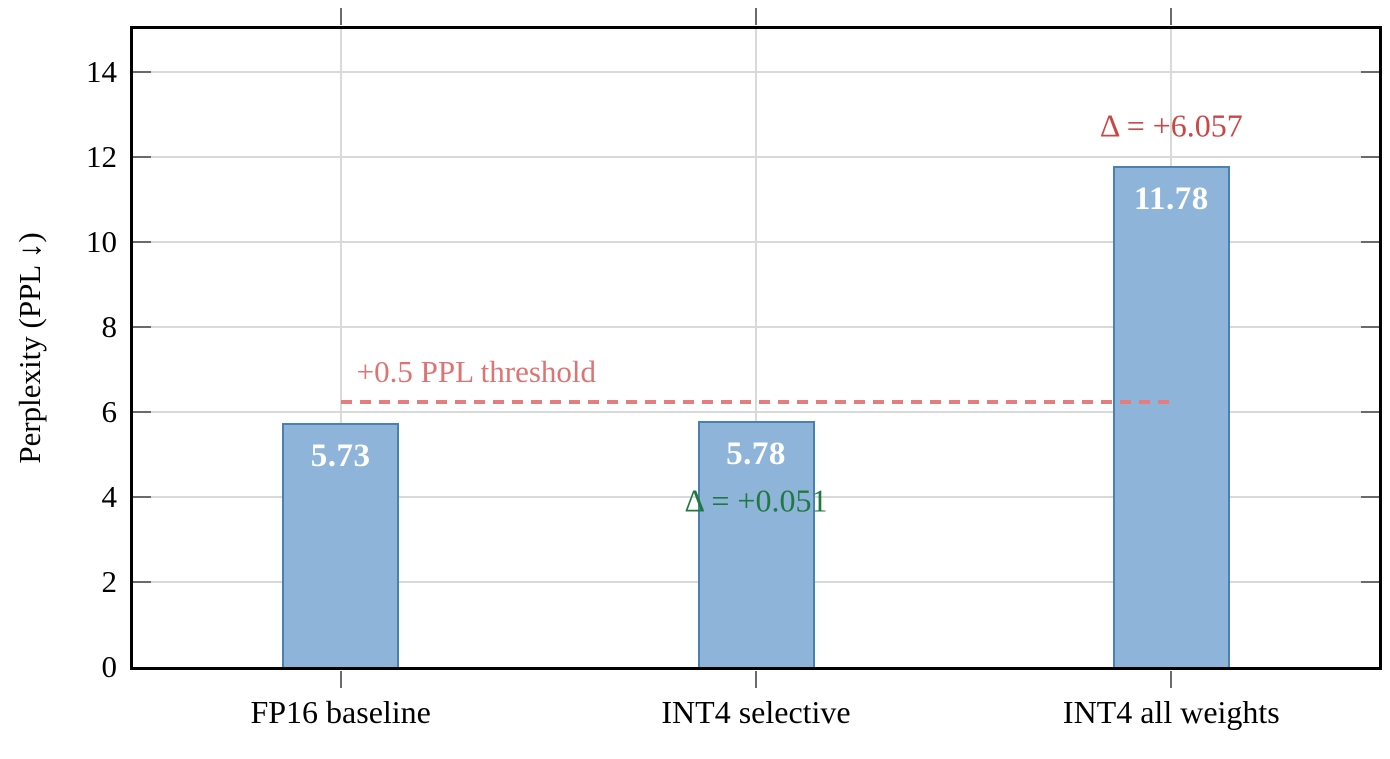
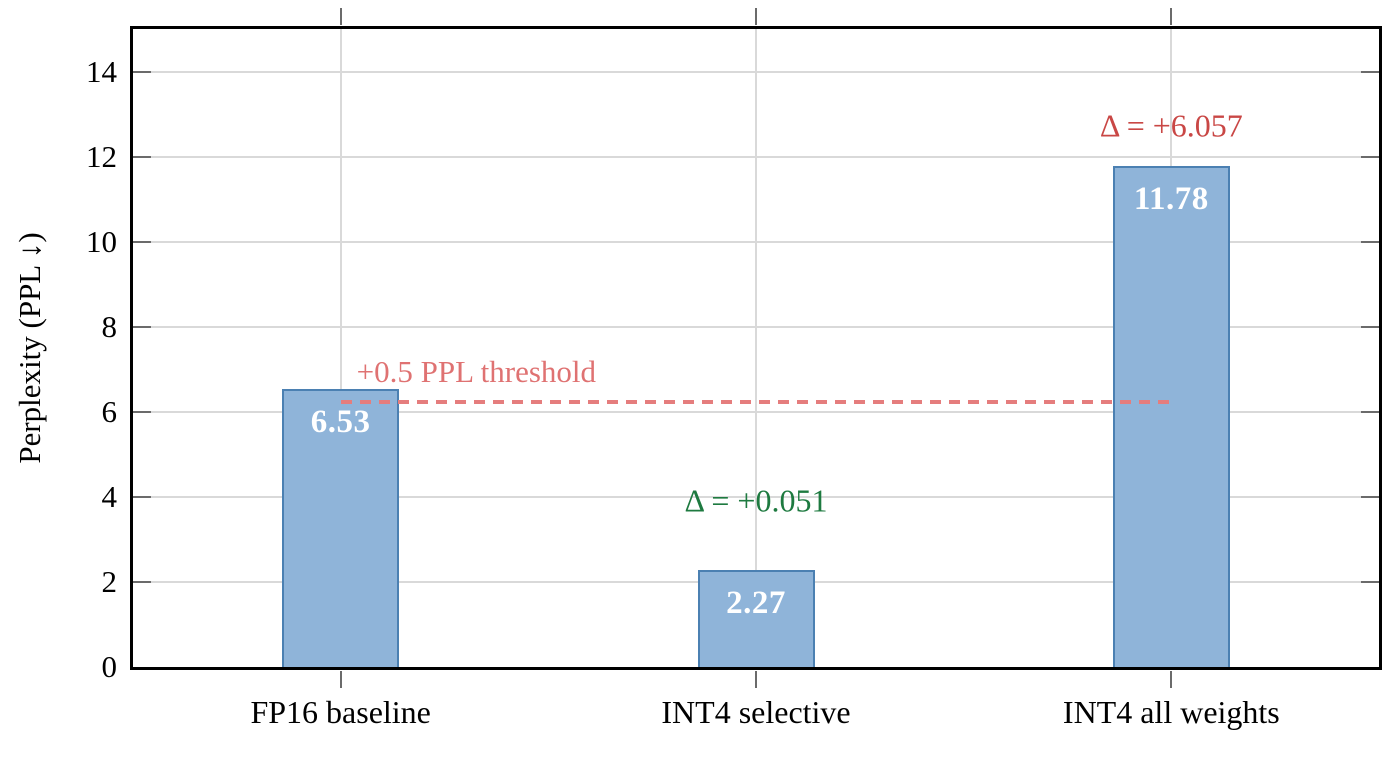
FP16 baseline: 5.73 -> 6.53
INT4 selective: 5.78 -> 2.27
